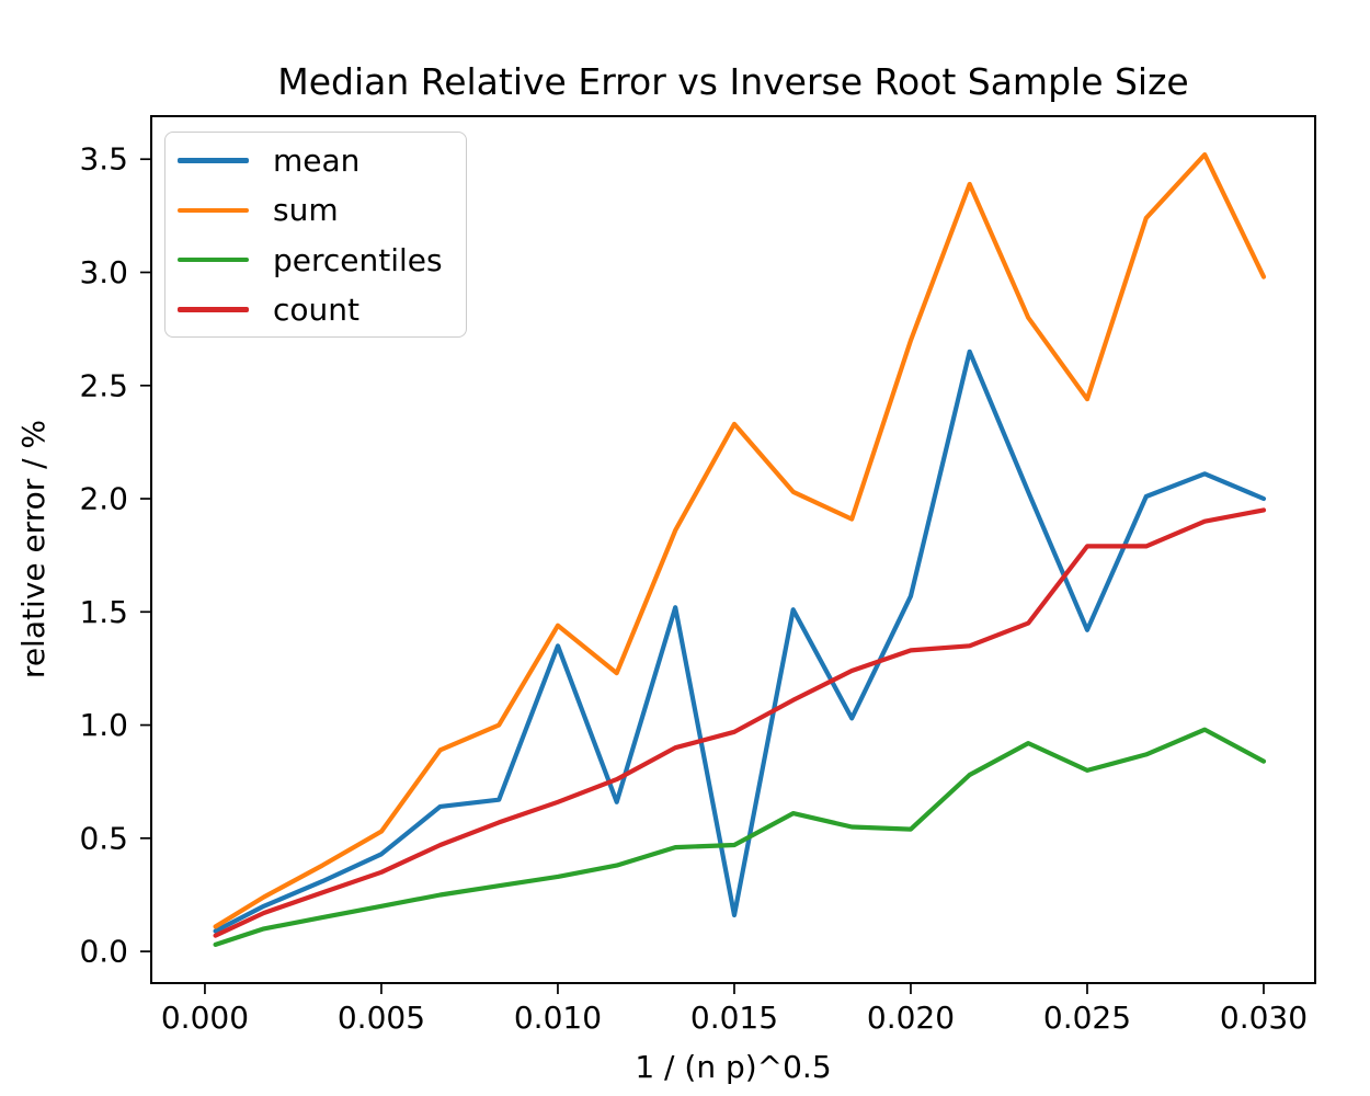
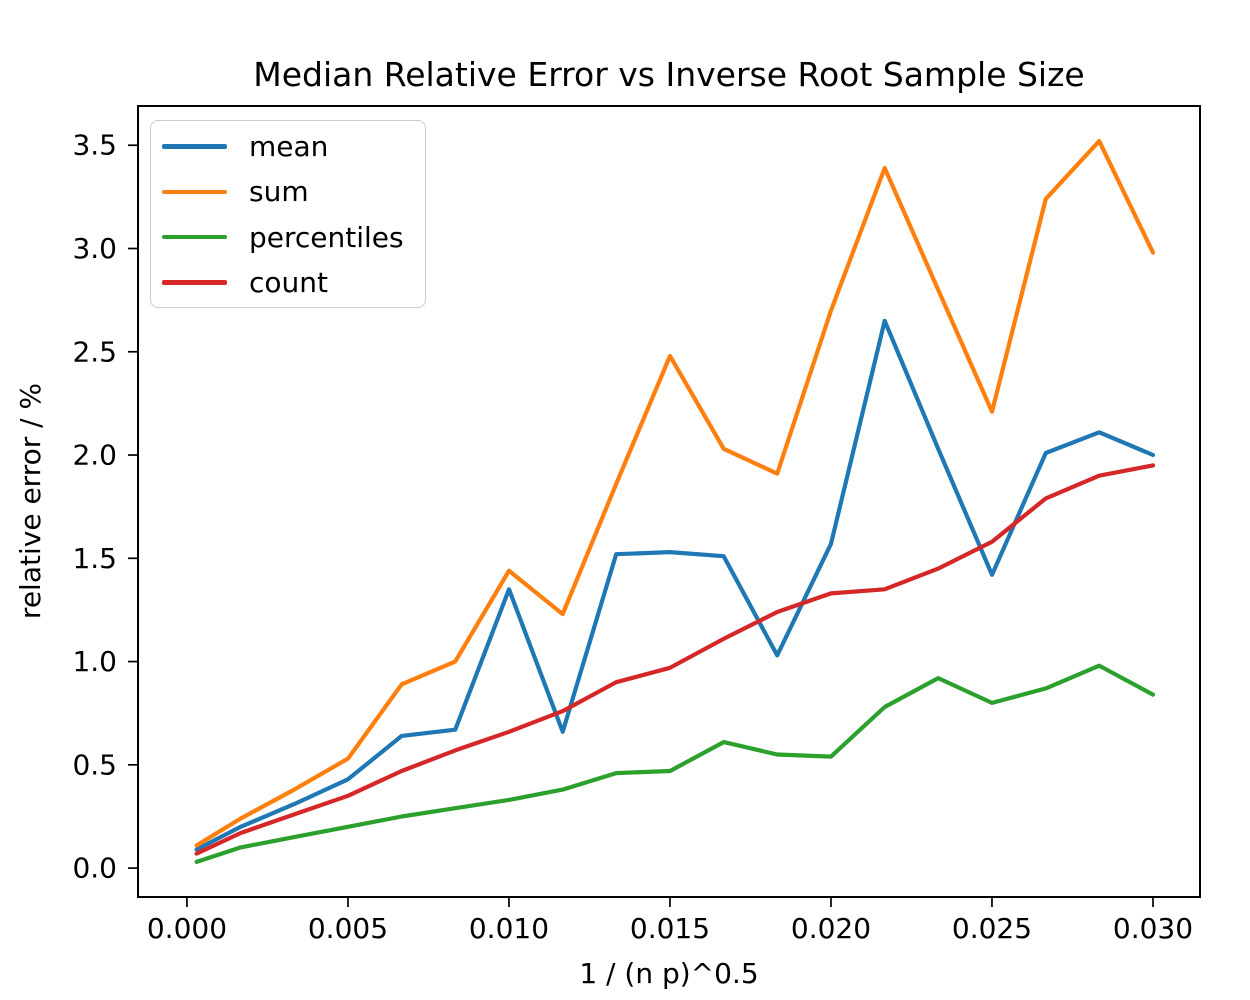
mean/0.015: 0.16 -> 1.53
sum/0.015: 2.33 -> 2.48
sum/0.025: 2.44 -> 2.21
count/0.025: 1.79 -> 1.58
